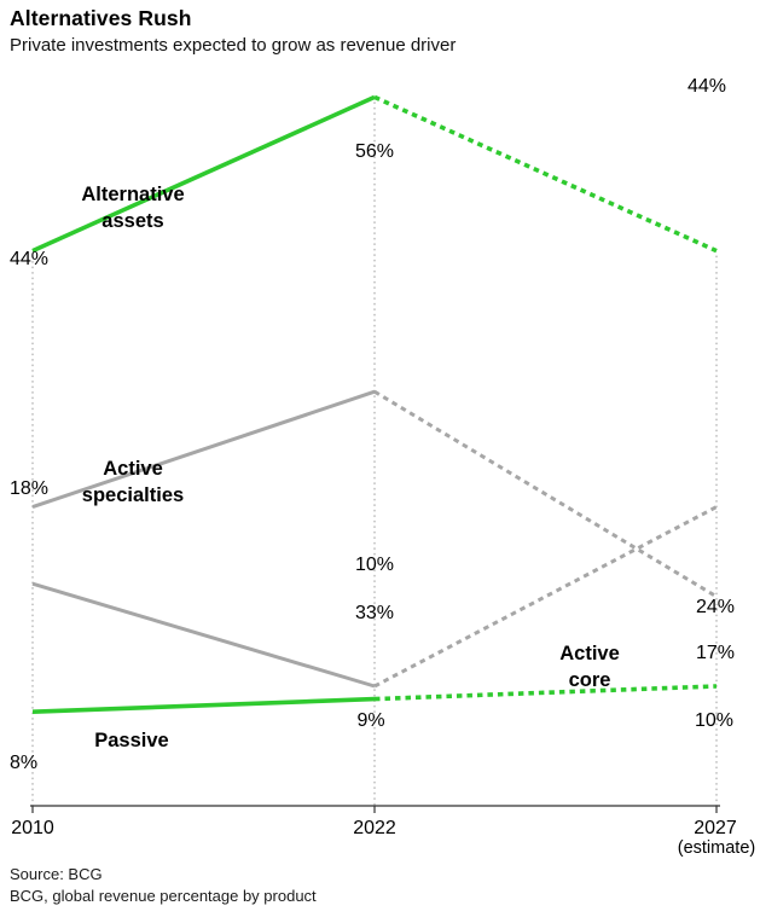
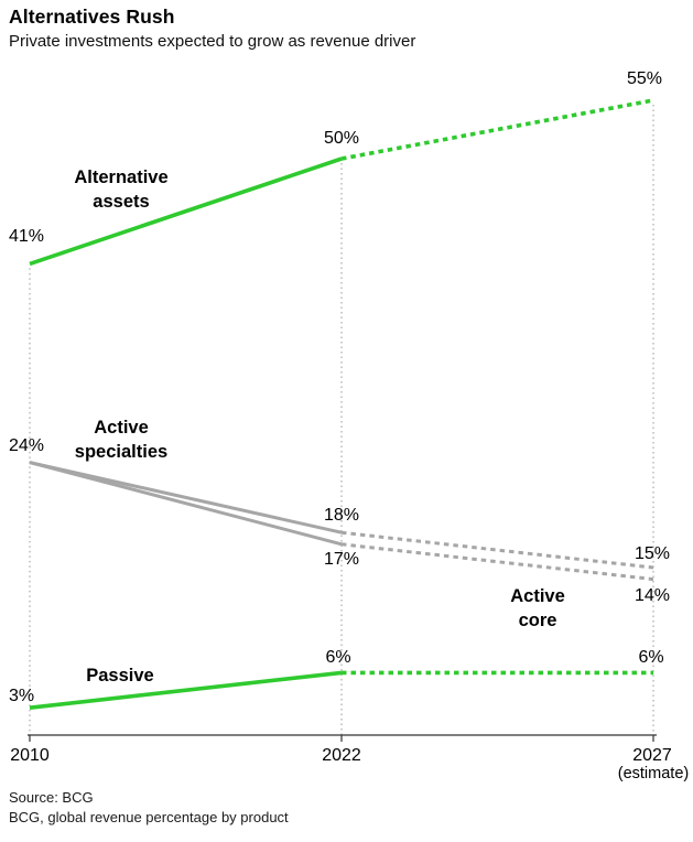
Alternative assets/2010: 44% -> 41%
Active specialties/2010: 18% -> 24%
Passive/2010: 8% -> 3%
Alternative assets/2022: 56% -> 50%
Active specialties/2022: 10% -> 18%
Active core/2022: 33% -> 17%
Passive/2022: 9% -> 6%
Alternative assets/2027: 44% -> 55%
Active specialties/2027: 24% -> 15%
Active core/2027: 17% -> 14%
Passive/2027: 10% -> 6%
